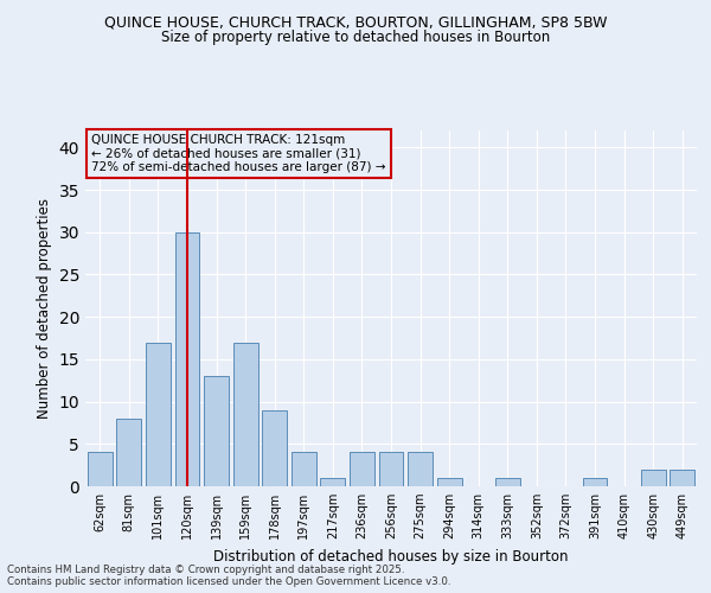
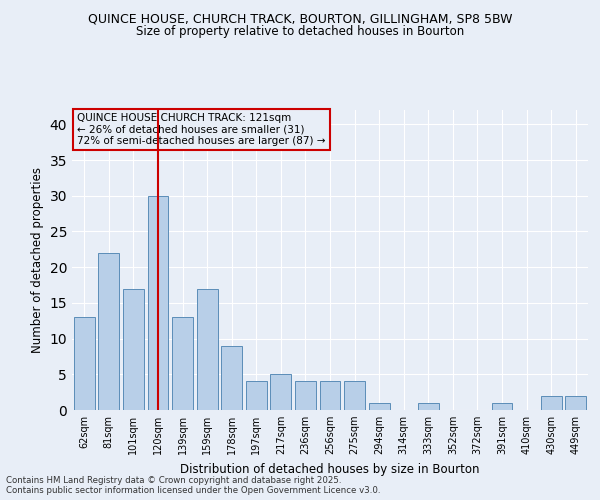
62sqm: 4 -> 13
81sqm: 8 -> 22
217sqm: 1 -> 5
